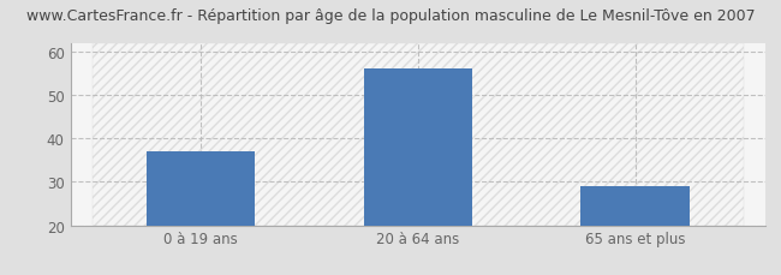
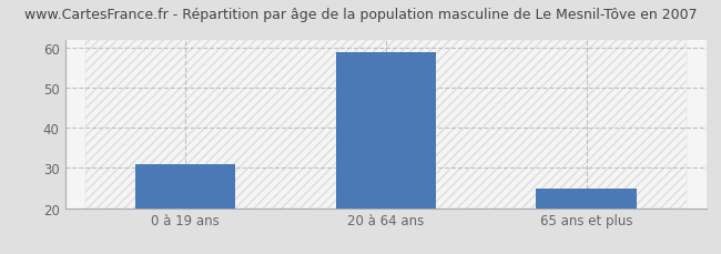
0 à 19 ans: 37 -> 31
20 à 64 ans: 56 -> 59
65 ans et plus: 29 -> 25
